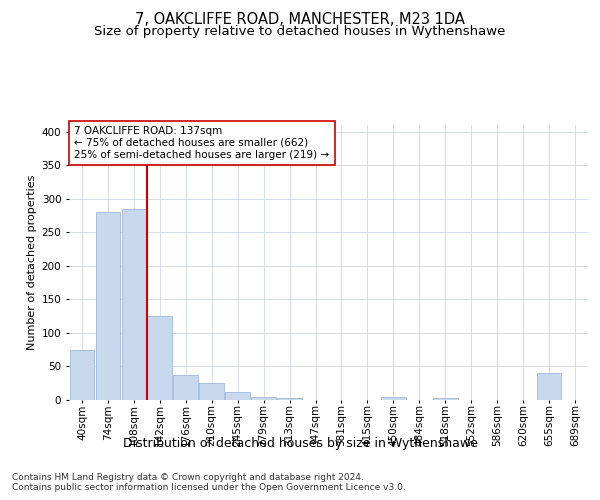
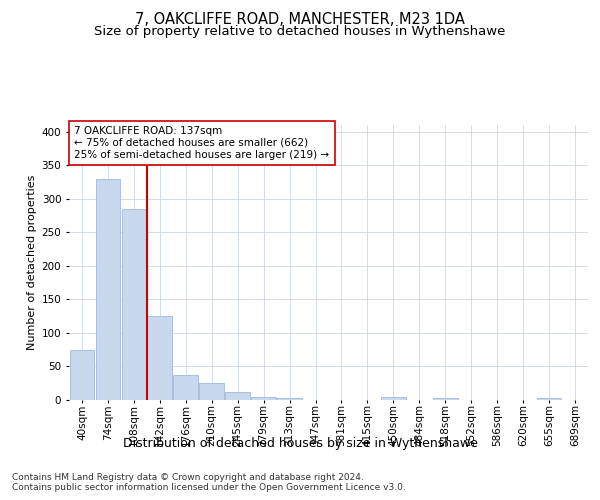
74sqm: 280 -> 330
655sqm: 40 -> 3
